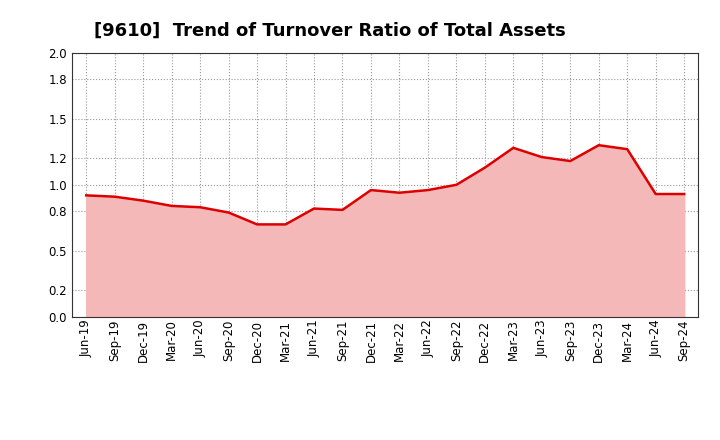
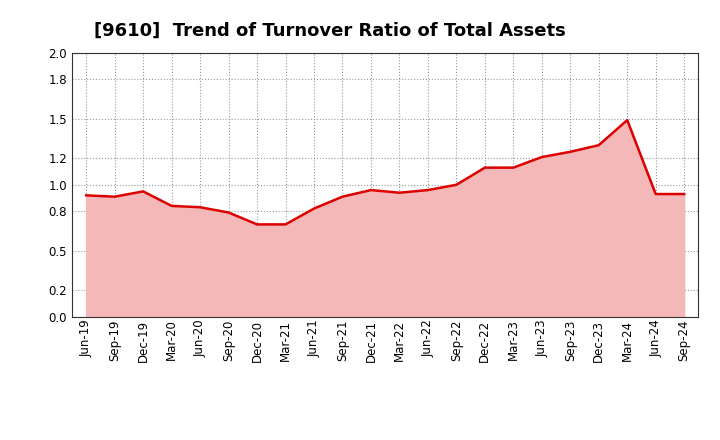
Dec-19: 0.88 -> 0.95
Sep-21: 0.81 -> 0.91
Mar-23: 1.28 -> 1.13
Sep-23: 1.18 -> 1.25
Mar-24: 1.27 -> 1.49
